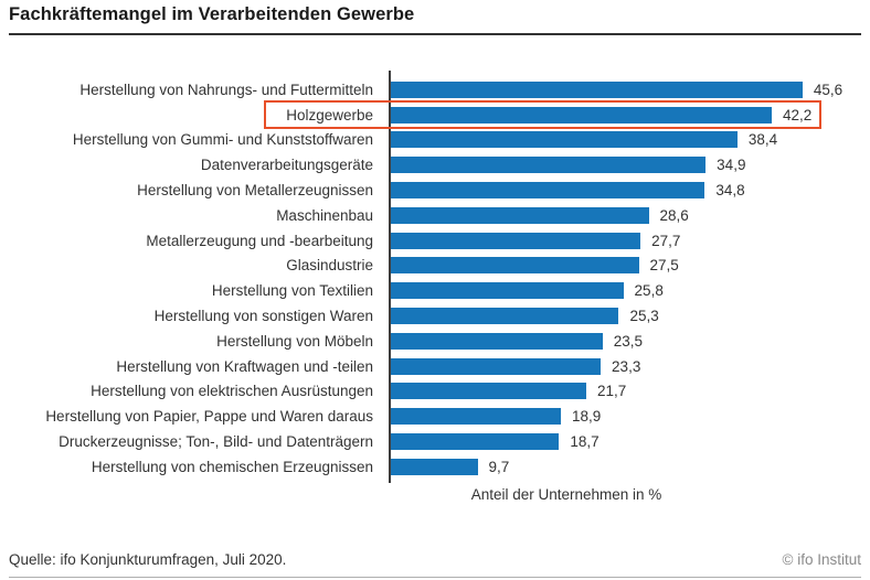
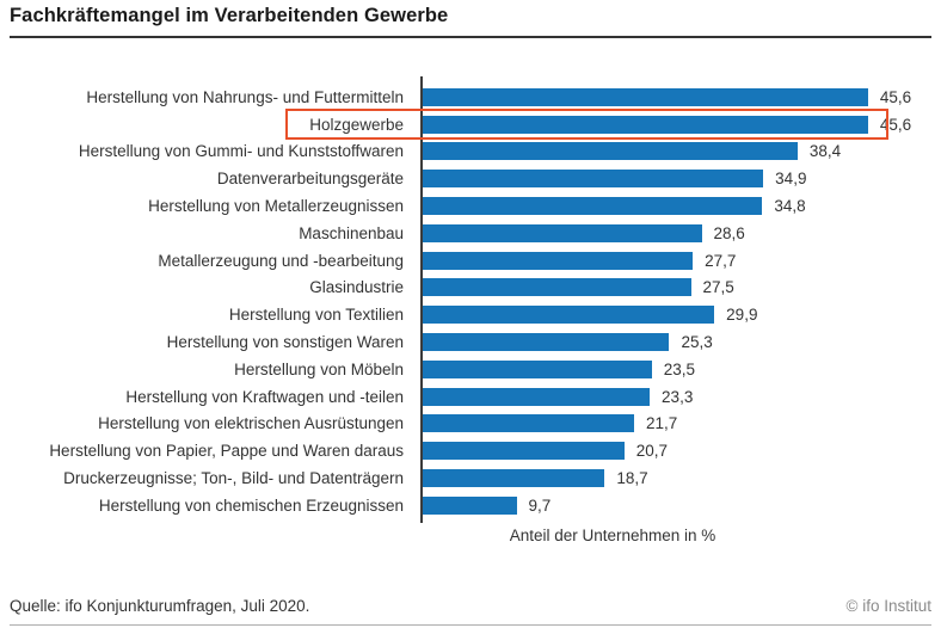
Holzgewerbe: 42,2 -> 45,6
Herstellung von Textilien: 25,8 -> 29,9
Herstellung von Papier, Pappe und Waren daraus: 18,9 -> 20,7
